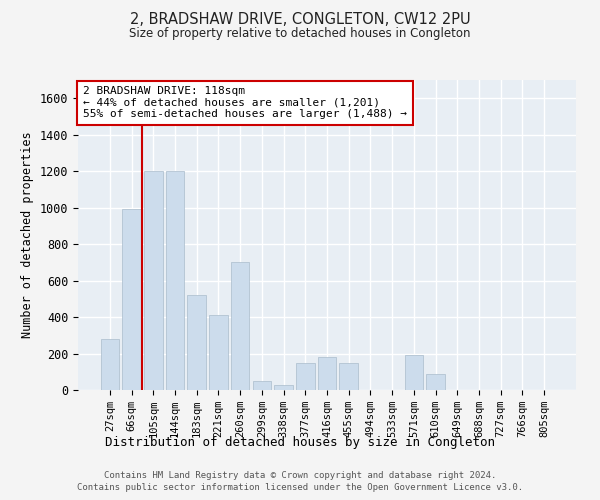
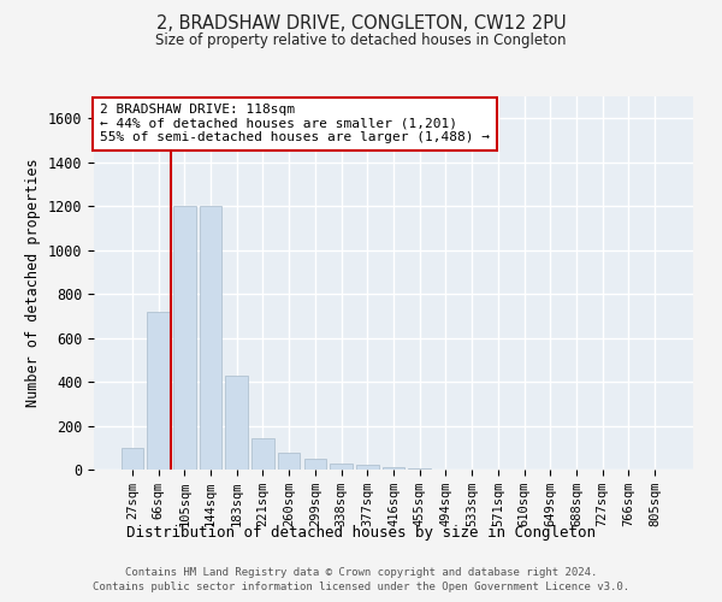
27sqm: 280 -> 100
66sqm: 990 -> 720
183sqm: 520 -> 430
221sqm: 410 -> 140
260sqm: 700 -> 80
377sqm: 150 -> 20
416sqm: 180 -> 10
455sqm: 150 -> 0
571sqm: 190 -> 0
610sqm: 90 -> 0
